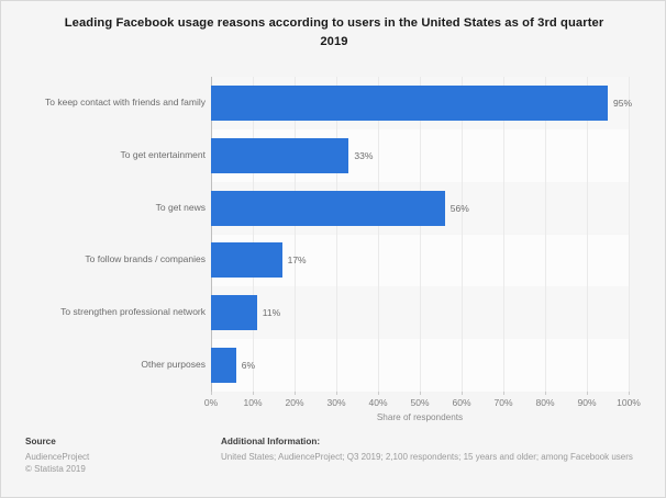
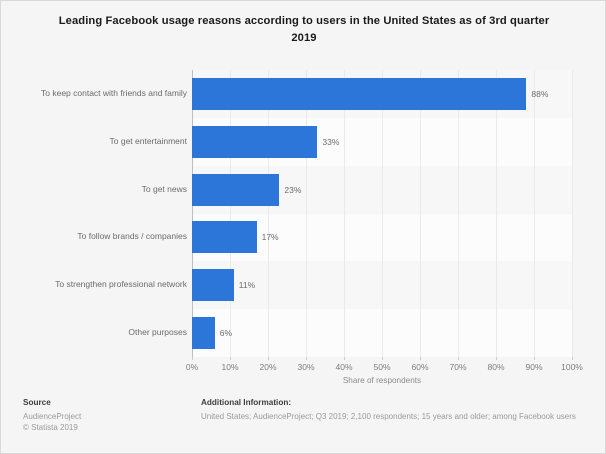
To keep contact with friends and family: 95% -> 88%
To get news: 56% -> 23%
